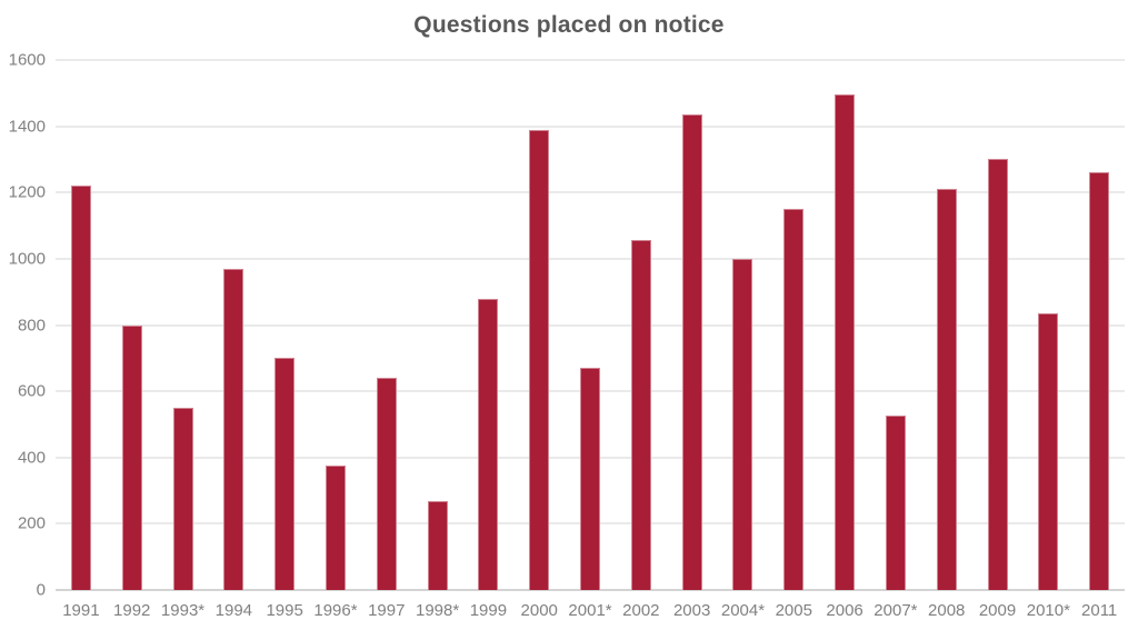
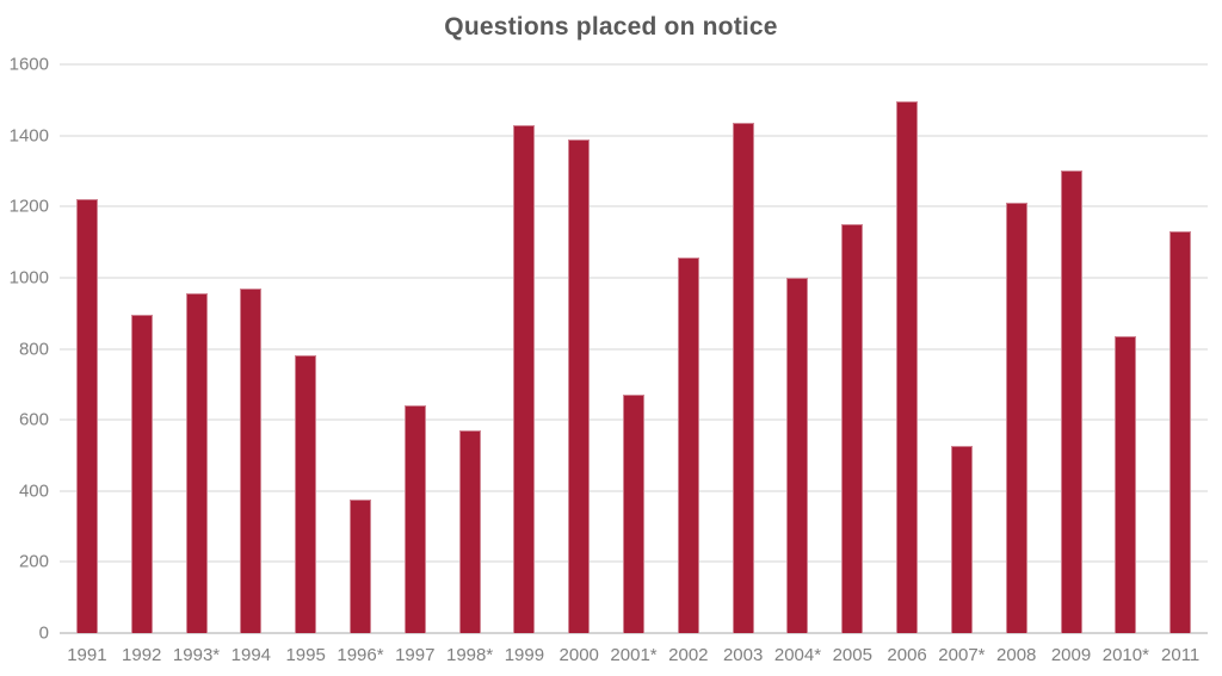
1992: 800 -> 900
1993*: 550 -> 960
1995: 700 -> 780
1998*: 270 -> 570
1999: 880 -> 1430
2011: 1260 -> 1130
